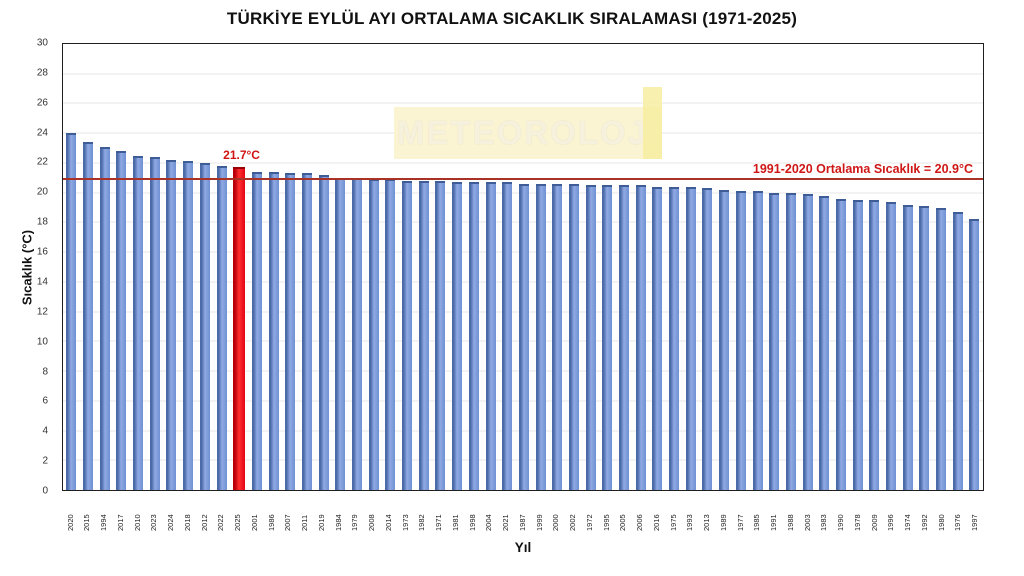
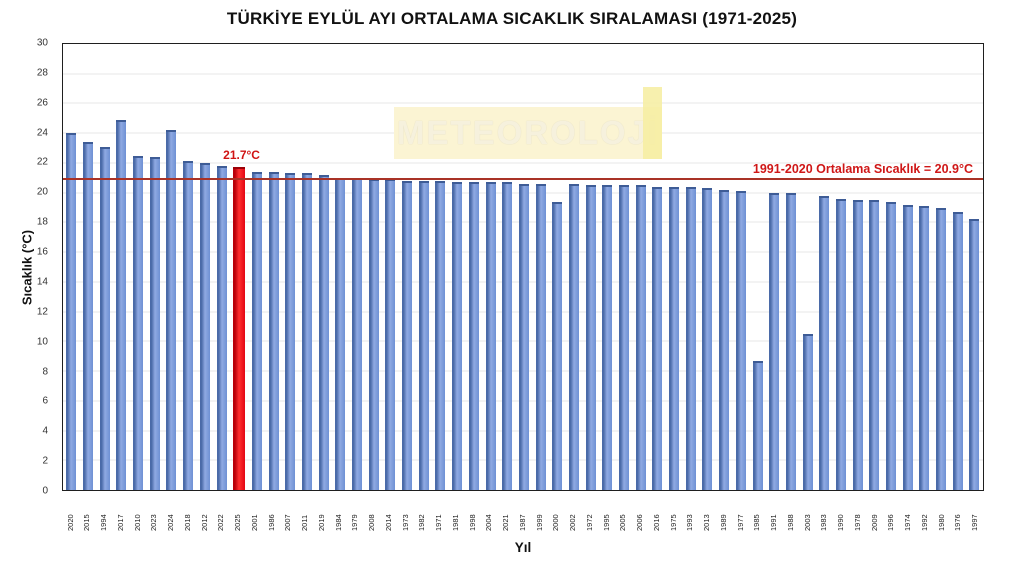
2017: 22.8 -> 24.9
2024: 22.2 -> 24.2
2000: 20.6 -> 19.4
1985: 20.1 -> 8.7
2003: 19.9 -> 10.5
